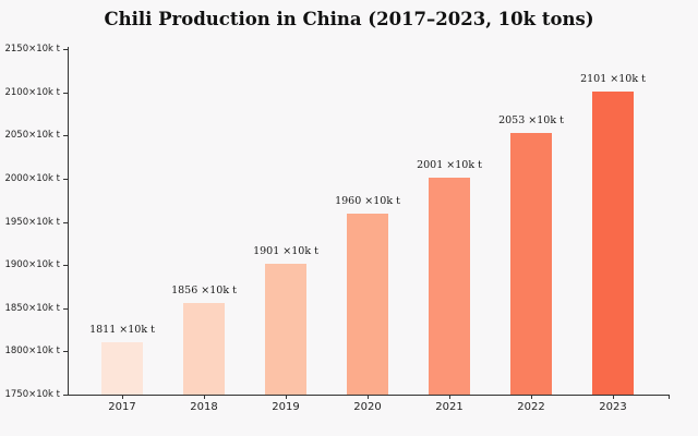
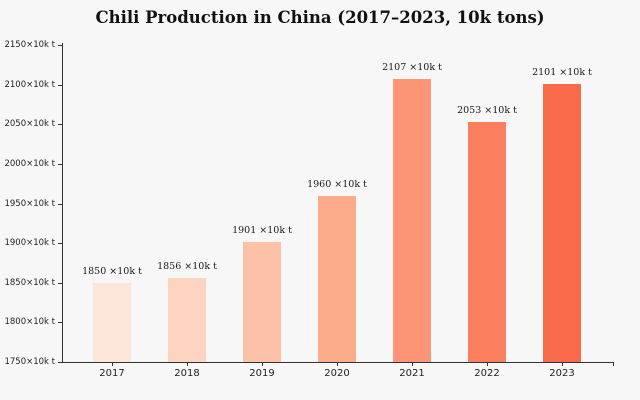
2017: 1811 -> 1850
2021: 2001 -> 2107
